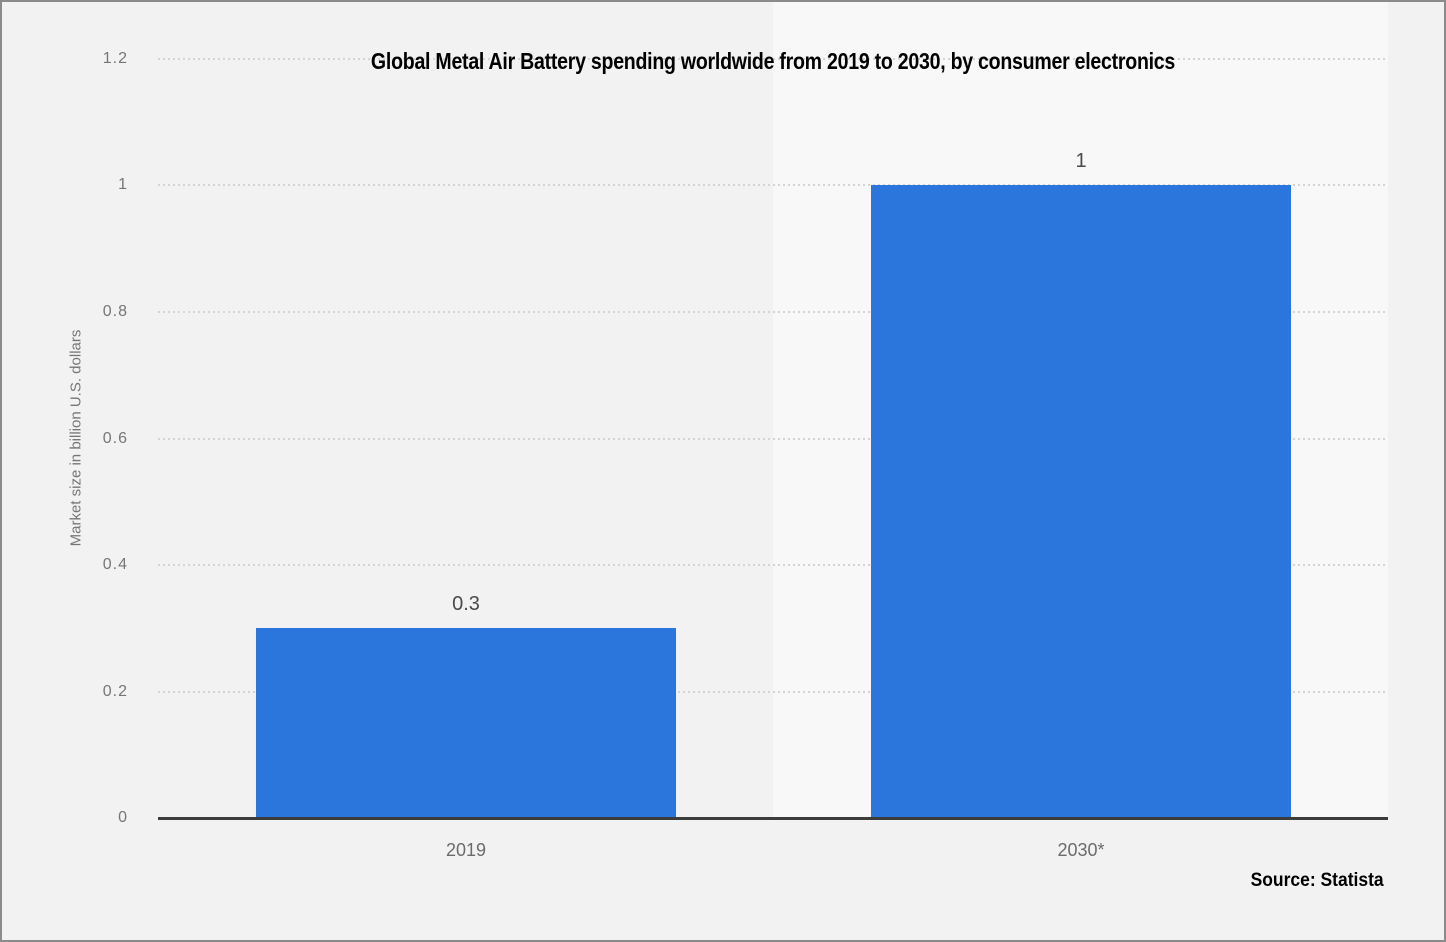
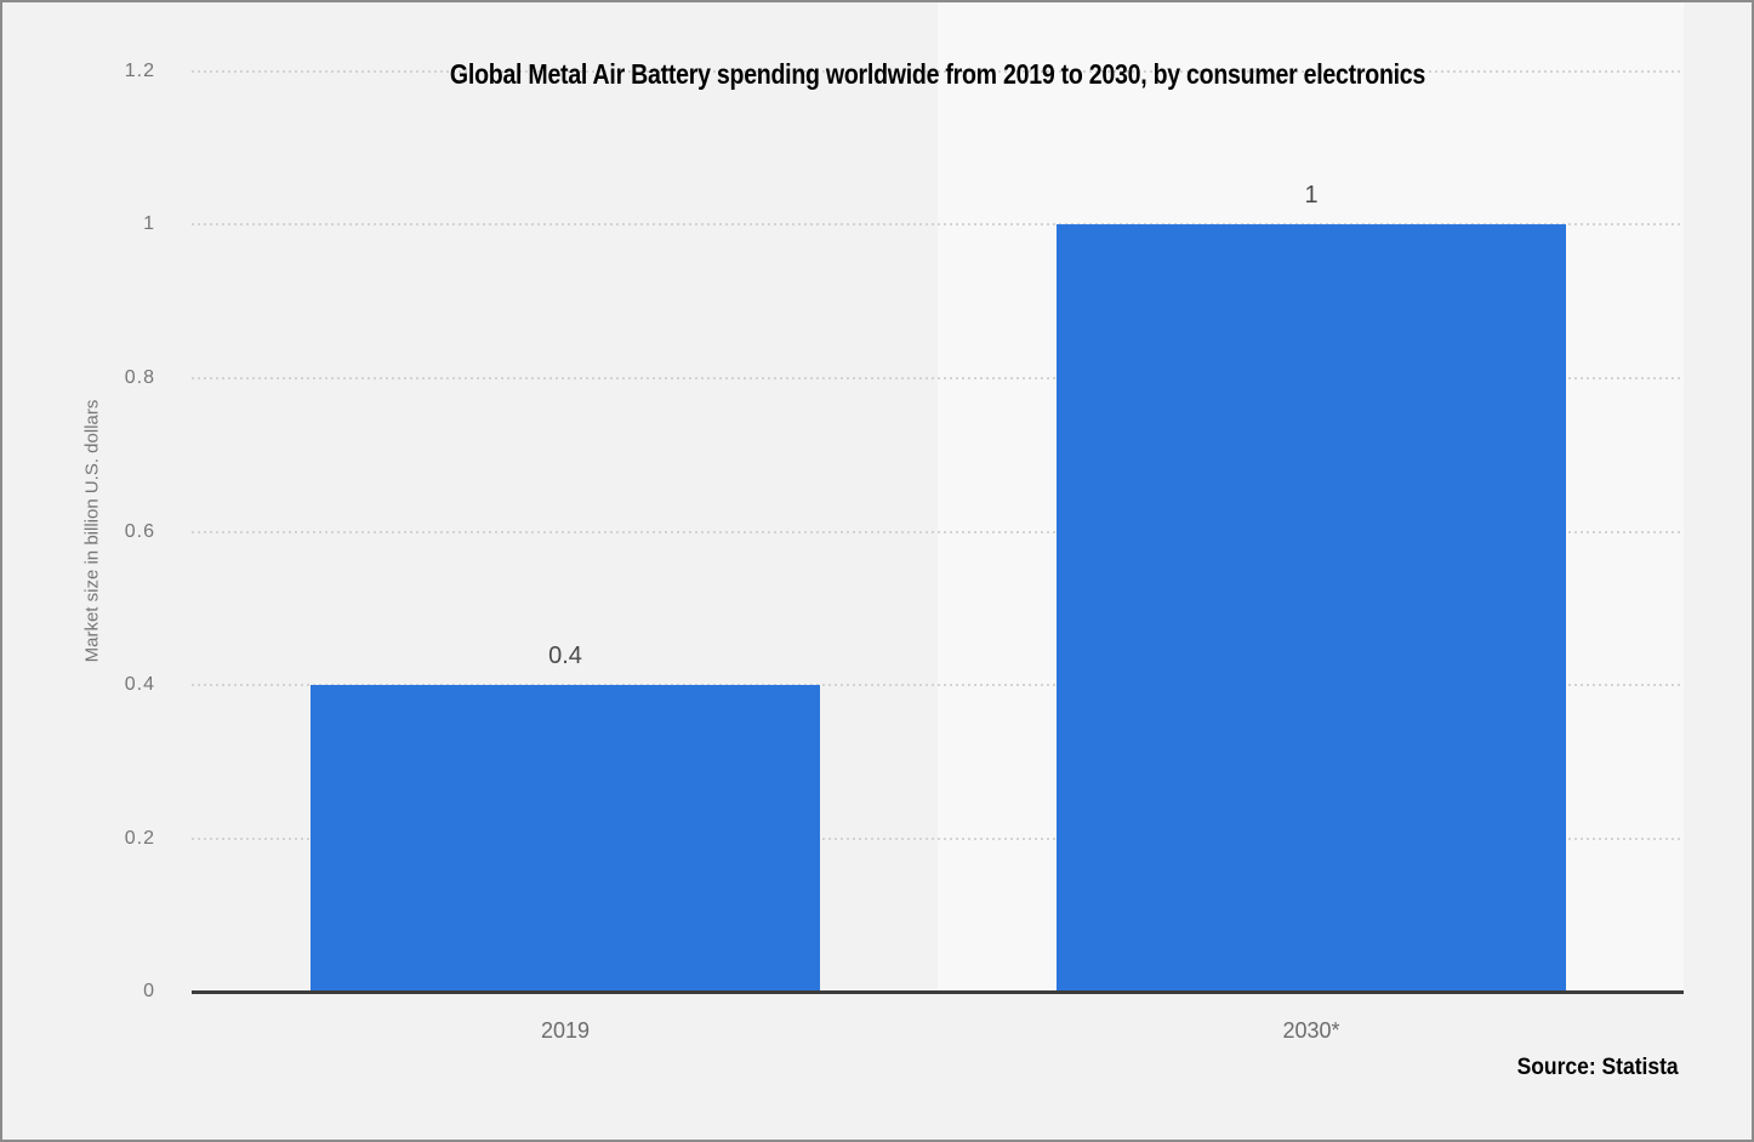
2019: 0.3 -> 0.4
